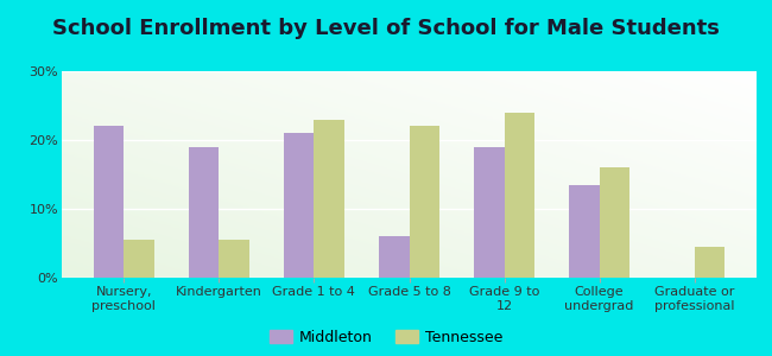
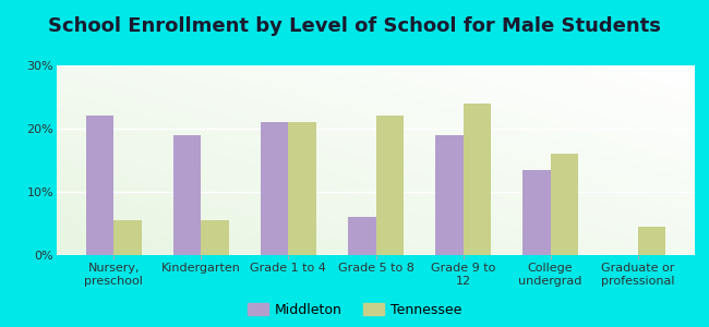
Tennessee/Grade 1 to 4: 23.0% -> 21.0%
